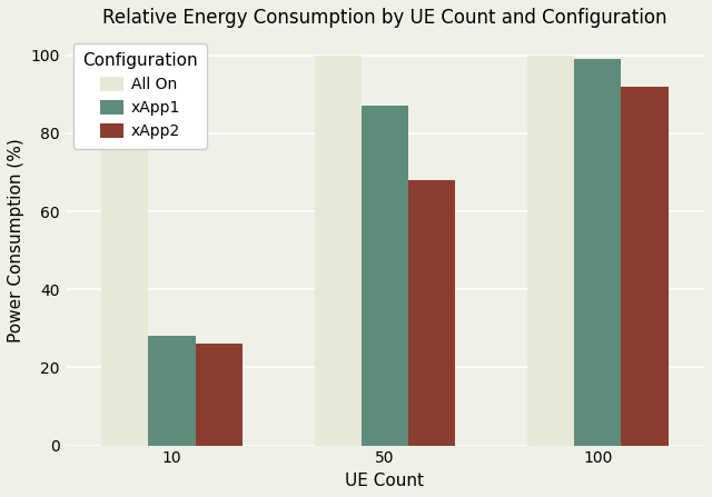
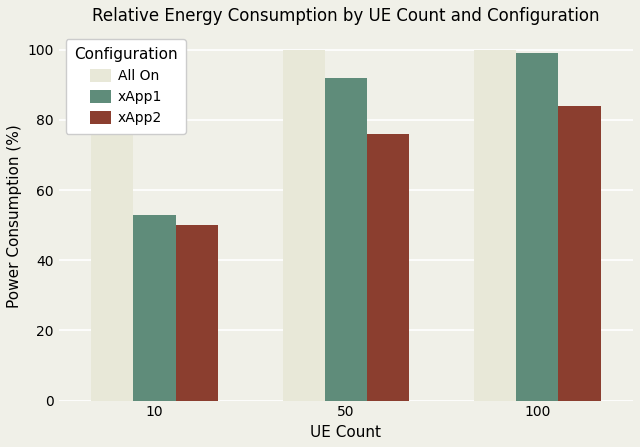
xApp1/10: 28 -> 53
xApp2/10: 26 -> 50
xApp1/50: 87 -> 92
xApp2/50: 68 -> 76
xApp2/100: 92 -> 84
